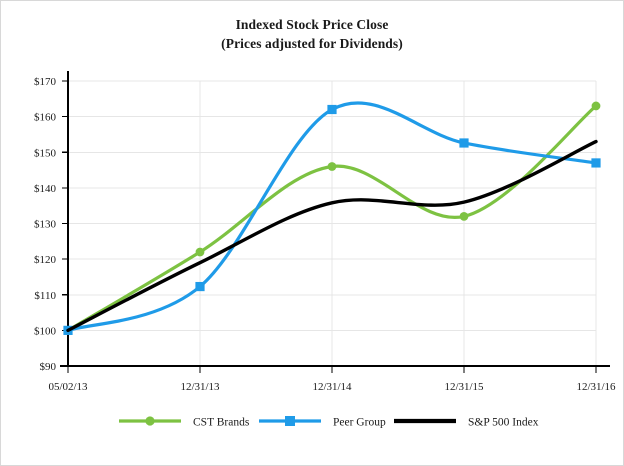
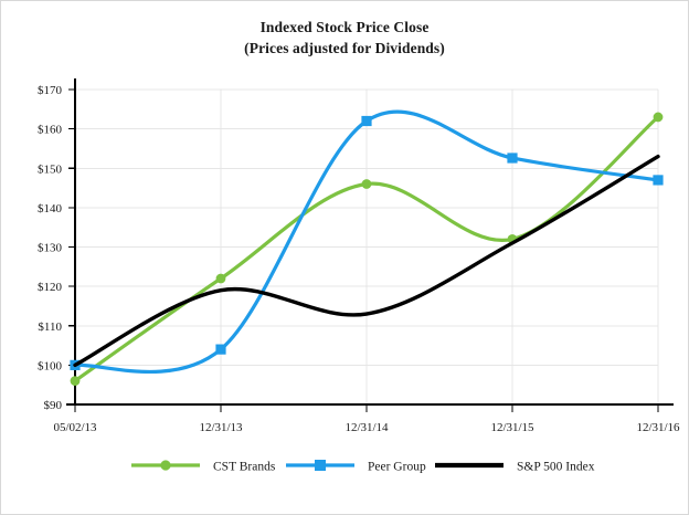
CST Brands/05/02/13: $100 -> $96
Peer Group/12/31/13: $112 -> $104
S&P 500 Index/12/31/14: $136 -> $113
S&P 500 Index/12/31/15: $136 -> $131
